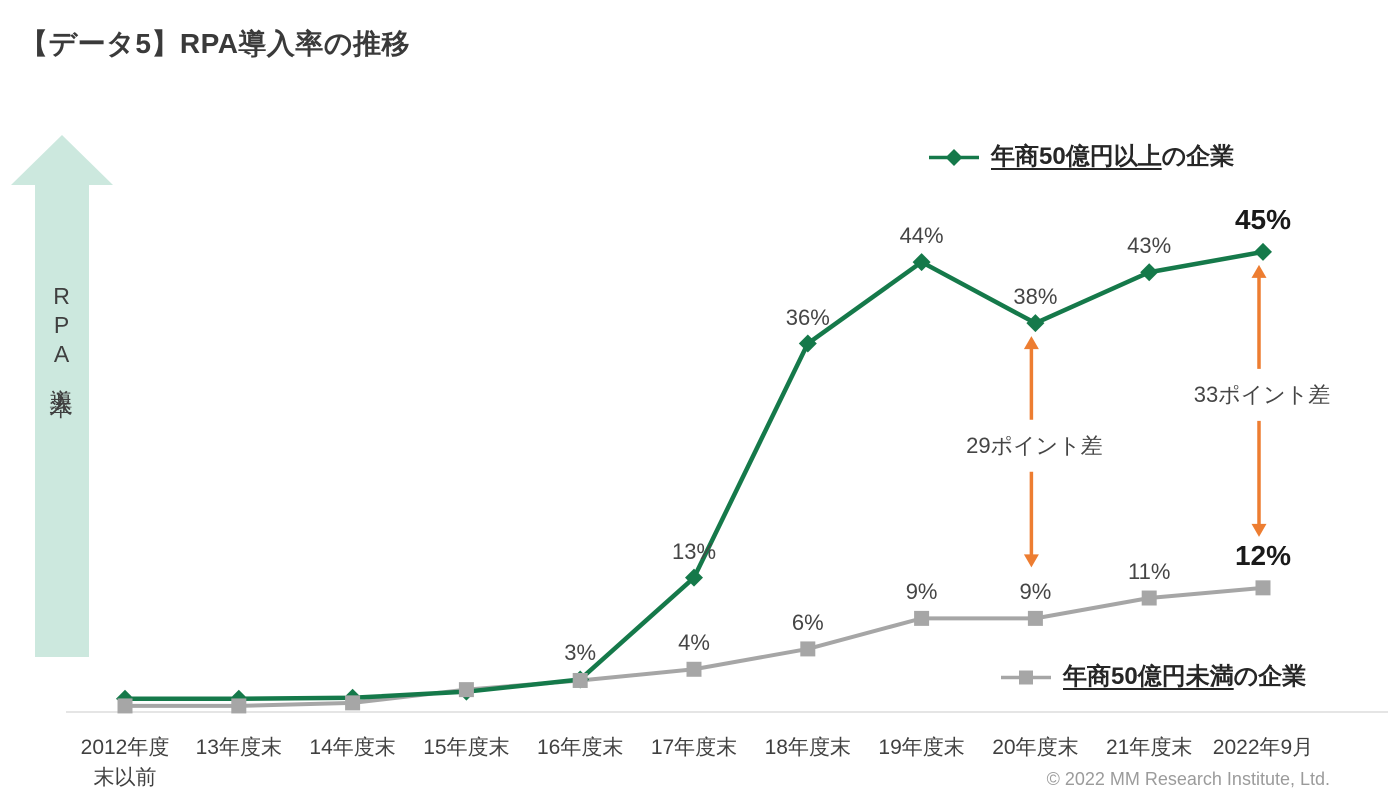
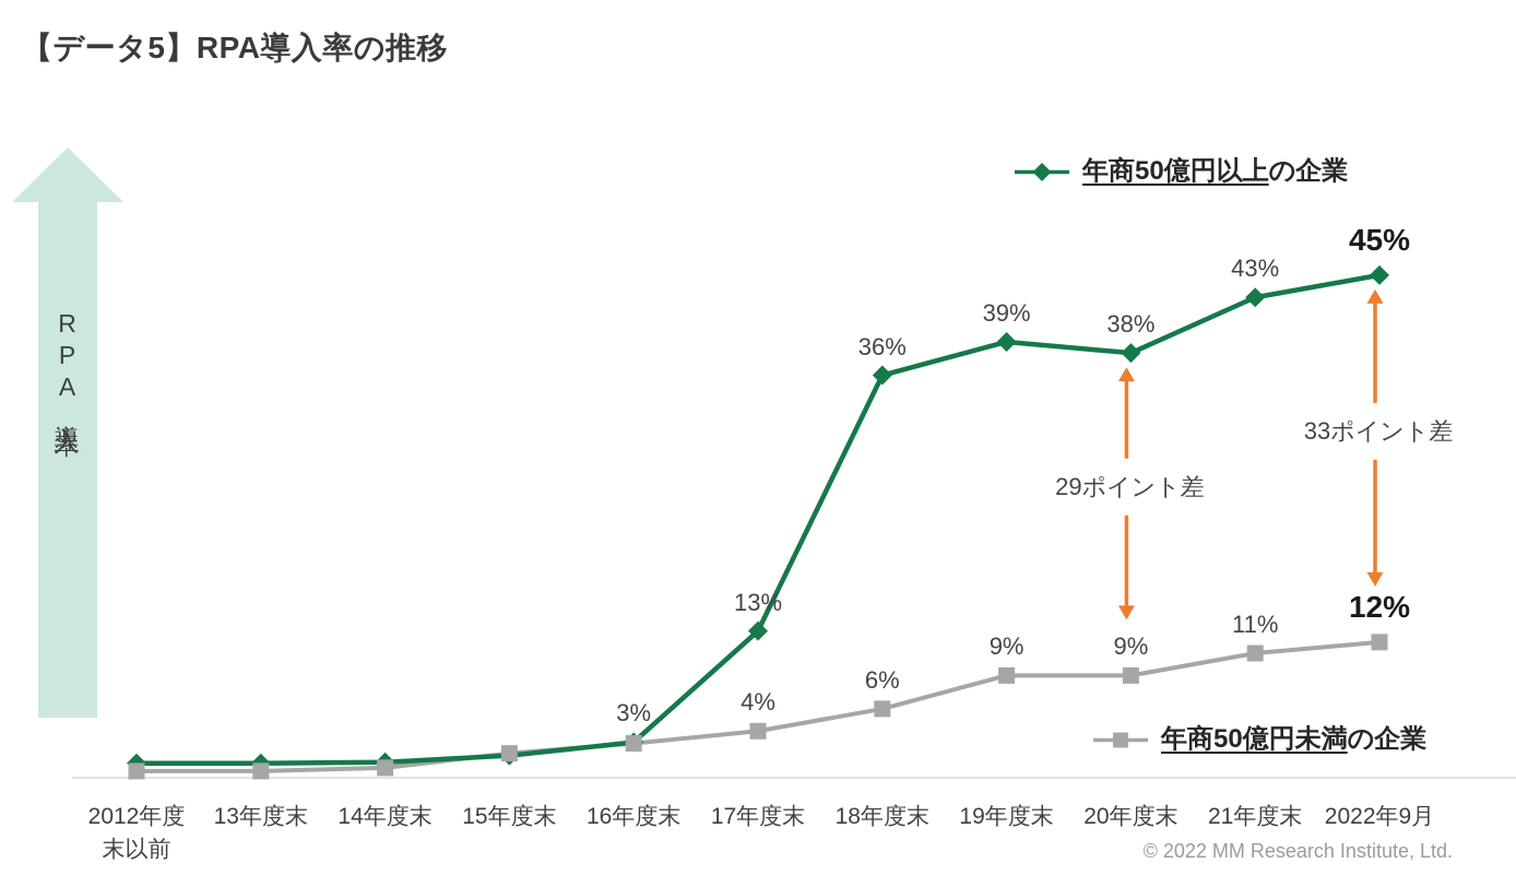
年商50億円以上の企業/19年度末: 44% -> 39%
